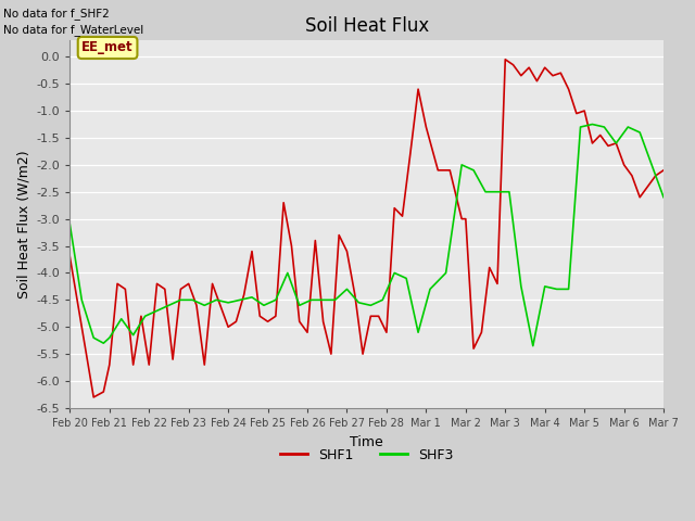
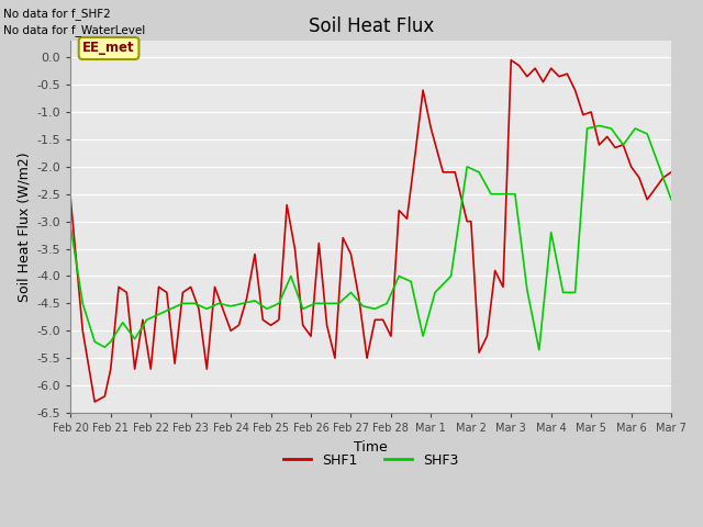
SHF1/Feb 20: -3.70 -> -2.60
SHF3/Mar 4: -4.25 -> -3.20
